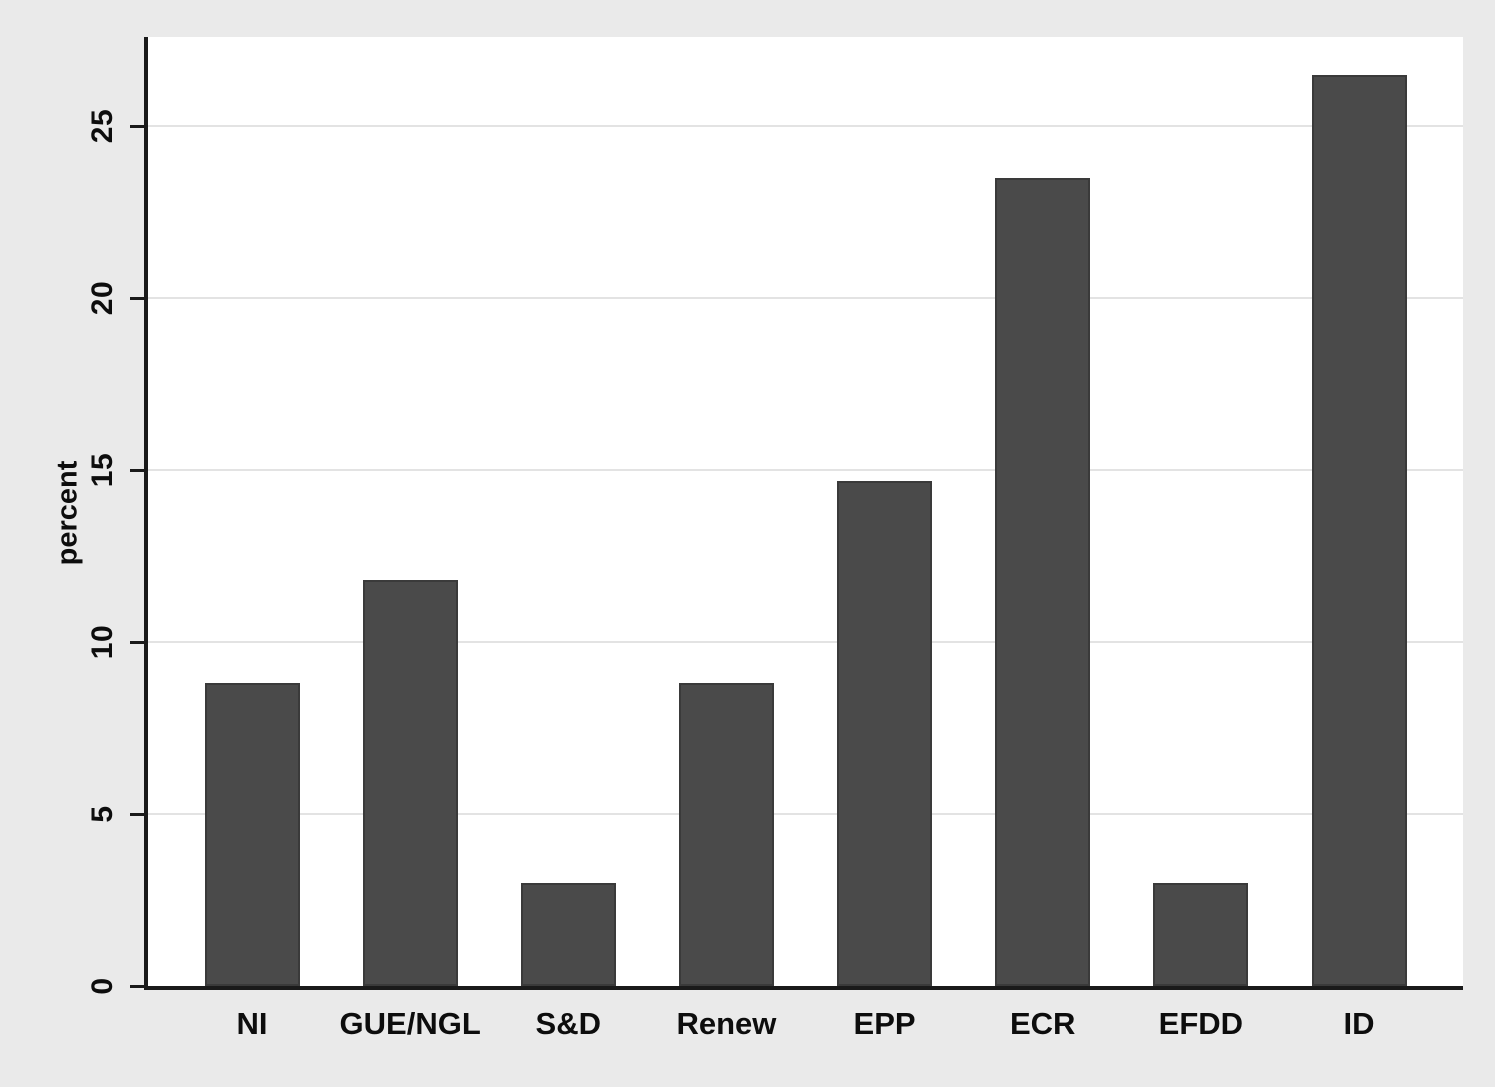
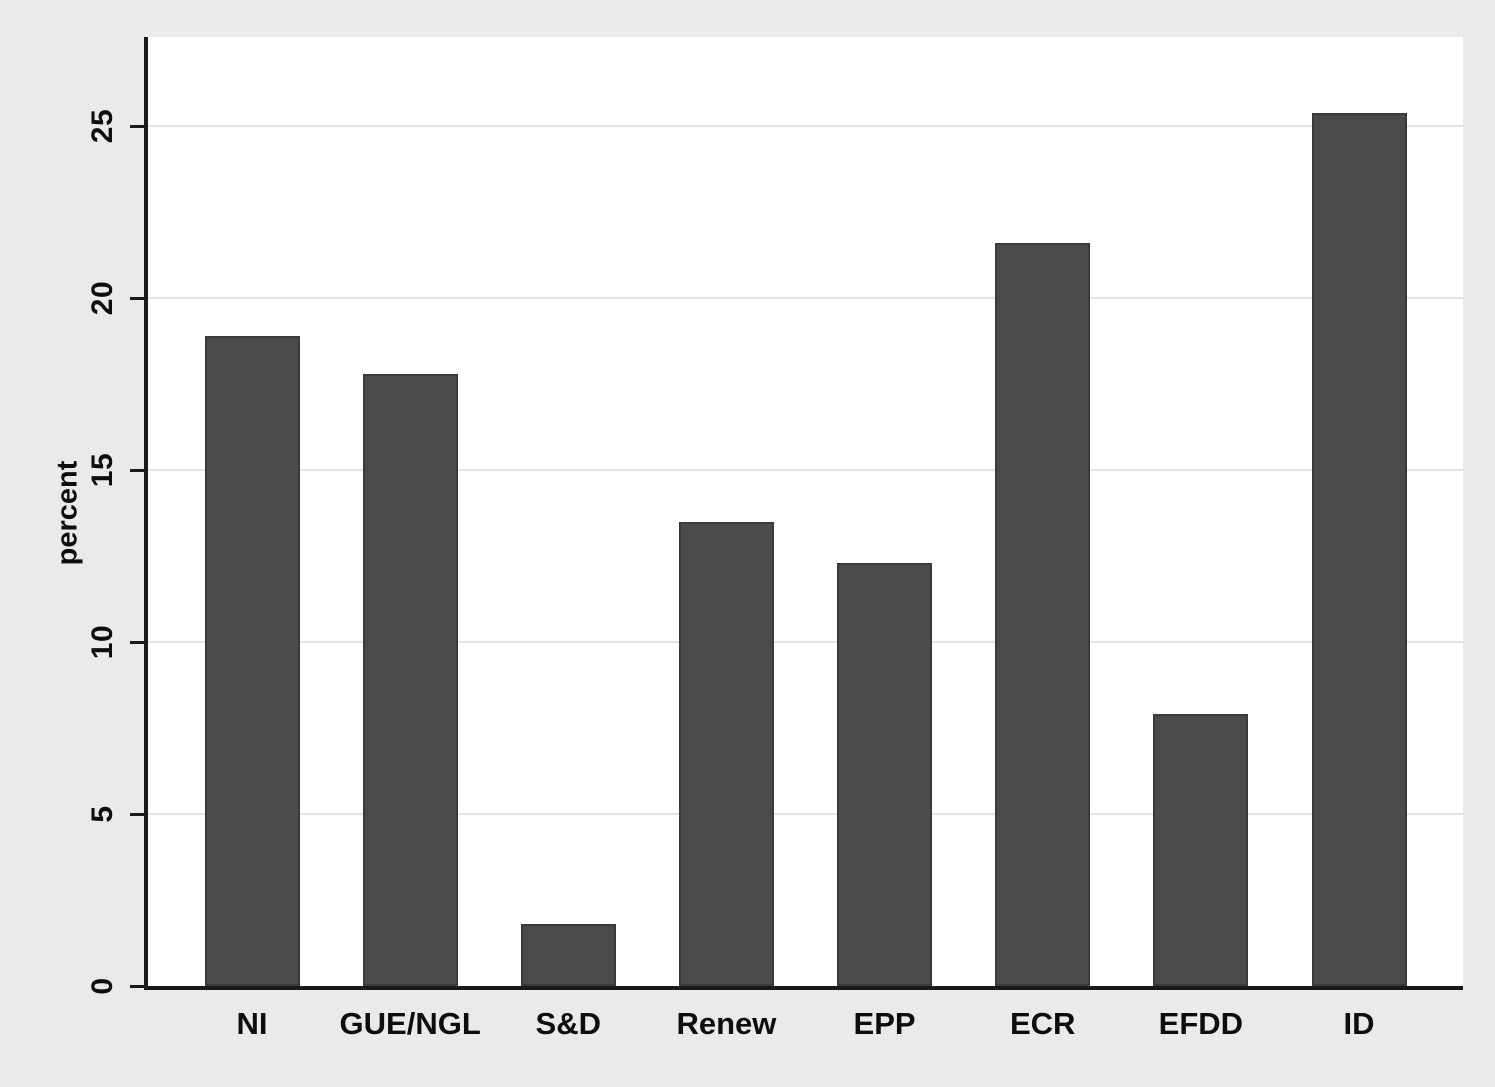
NI: 8.8 -> 18.9
GUE/NGL: 11.8 -> 17.8
S&D: 3.0 -> 1.8
Renew: 8.8 -> 13.5
EPP: 14.7 -> 12.3
ECR: 23.5 -> 21.6
EFDD: 3.0 -> 7.9
ID: 26.5 -> 25.4
